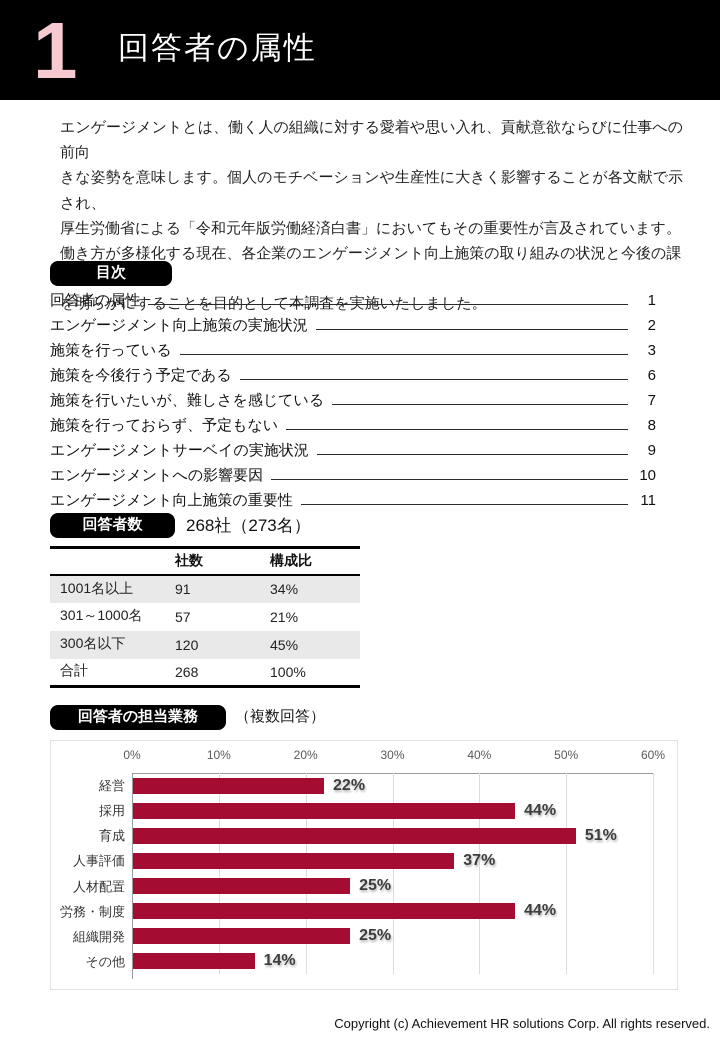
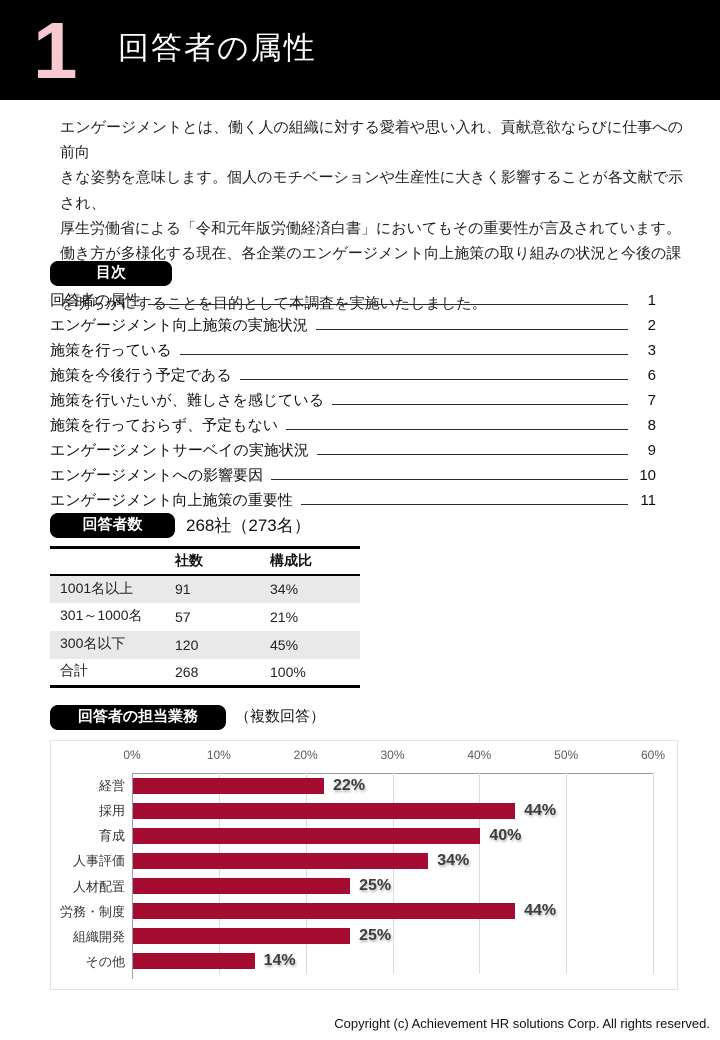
育成: 51% -> 40%
人事評価: 37% -> 34%
